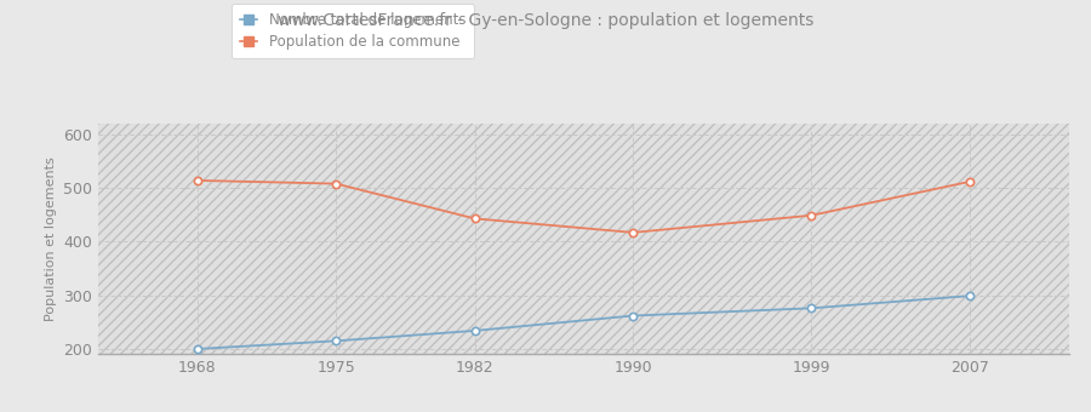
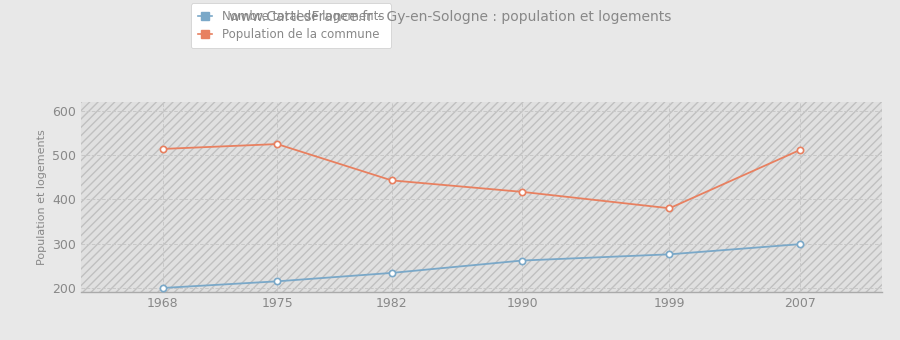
Population de la commune/1975: 508 -> 525
Population de la commune/1999: 449 -> 380
